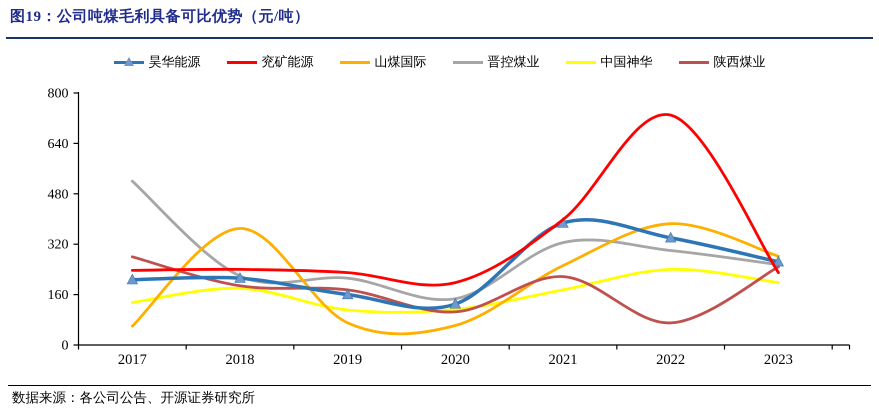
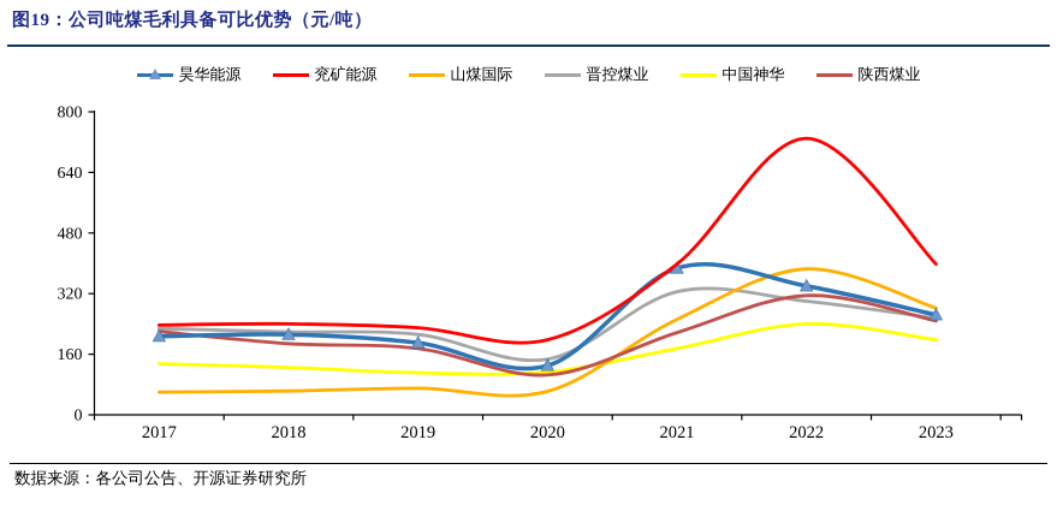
晋控煤业/2017: 520 -> 230
陕西煤业/2017: 280 -> 220
山煤国际/2018: 370 -> 60
中国神华/2018: 180 -> 120
昊华能源/2019: 160 -> 190
陕西煤业/2022: 70 -> 320
兖矿能源/2023: 230 -> 400
